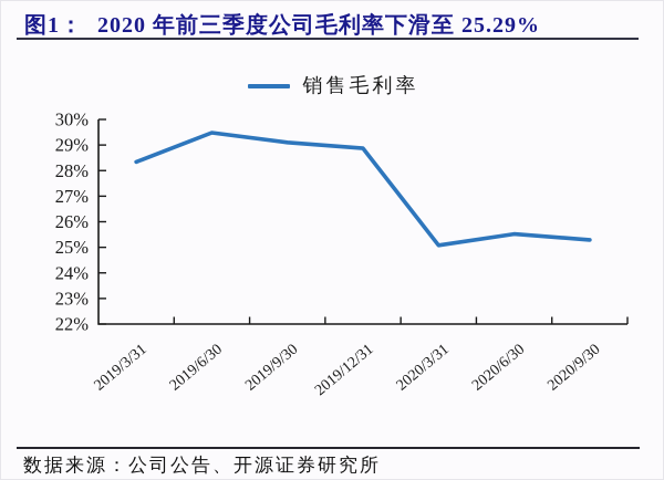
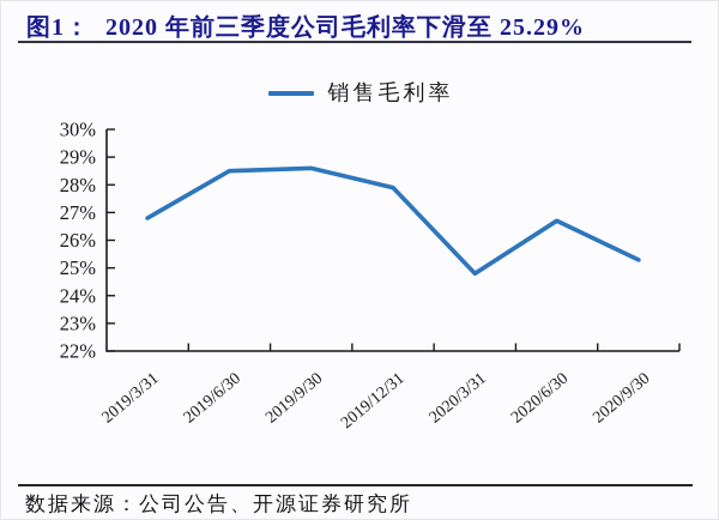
2019/3/31: 28.3% -> 26.8%
2019/6/30: 29.5% -> 28.5%
2019/9/30: 29.1% -> 28.6%
2019/12/31: 28.9% -> 27.9%
2020/3/31: 25.1% -> 24.8%
2020/6/30: 25.5% -> 26.7%
